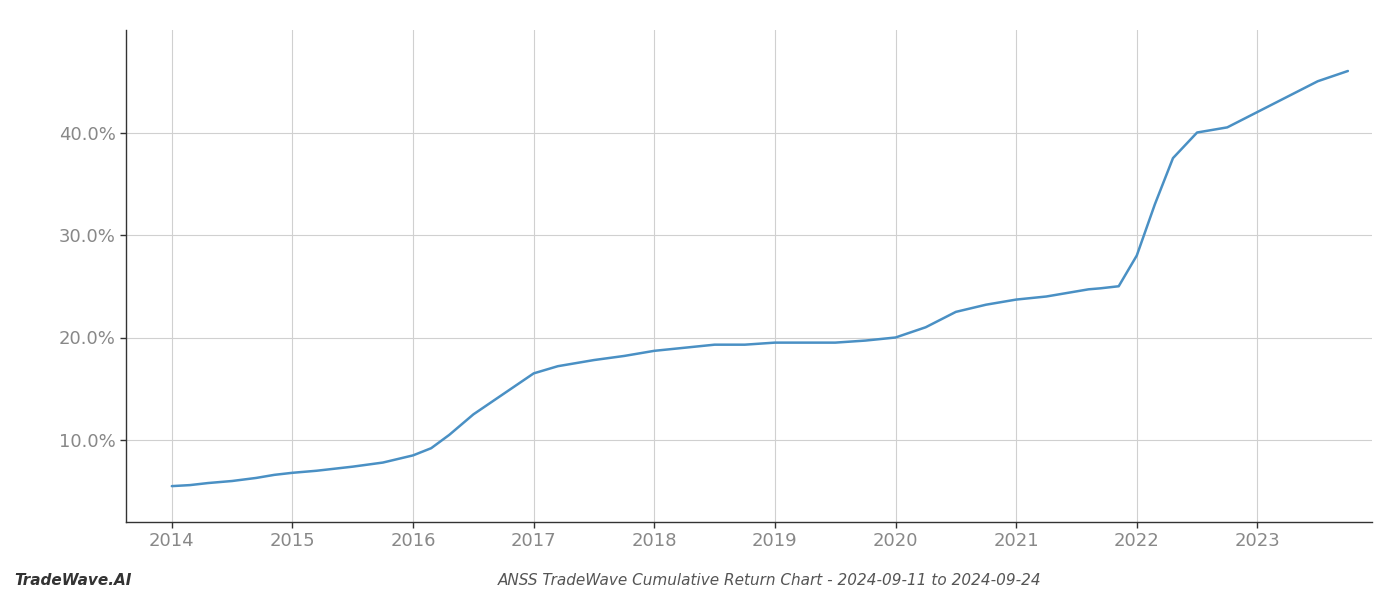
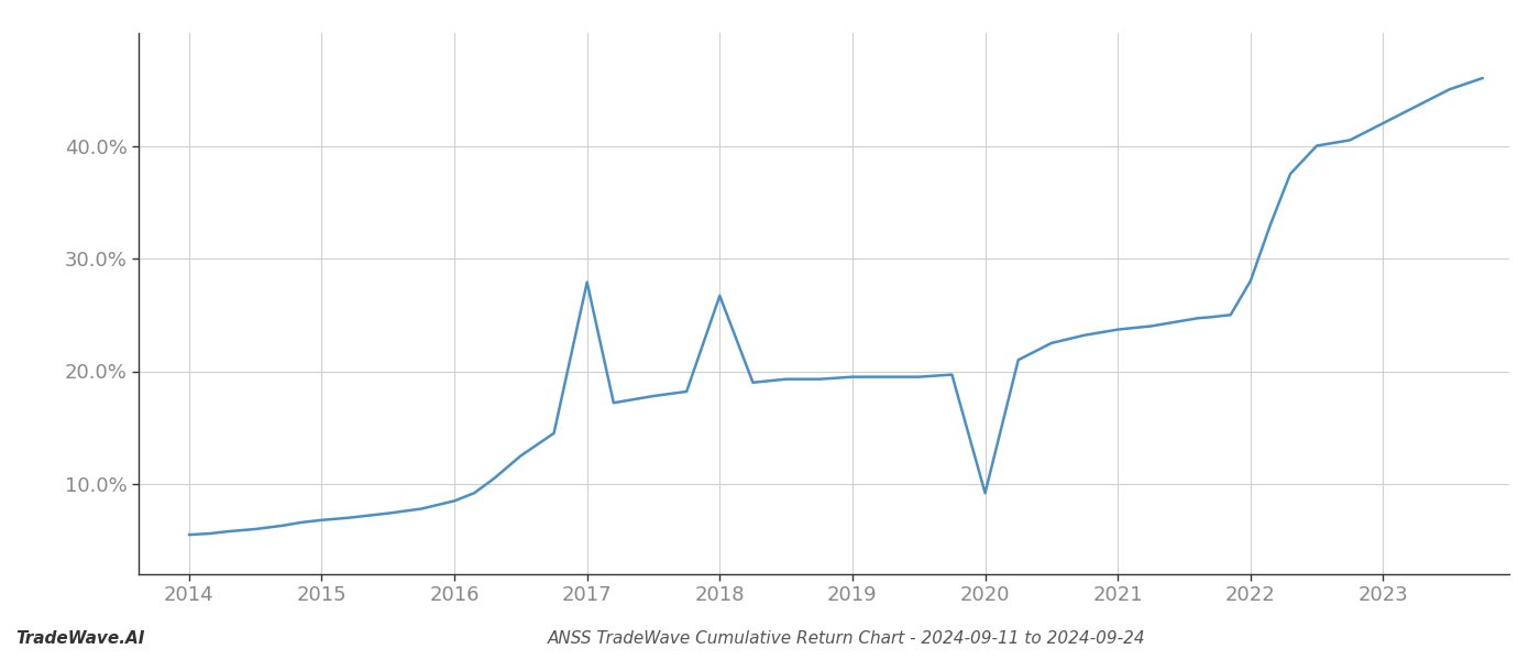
2017: 16.5% -> 27.9%
2018: 18.7% -> 26.7%
2020: 20.0% -> 9.2%
